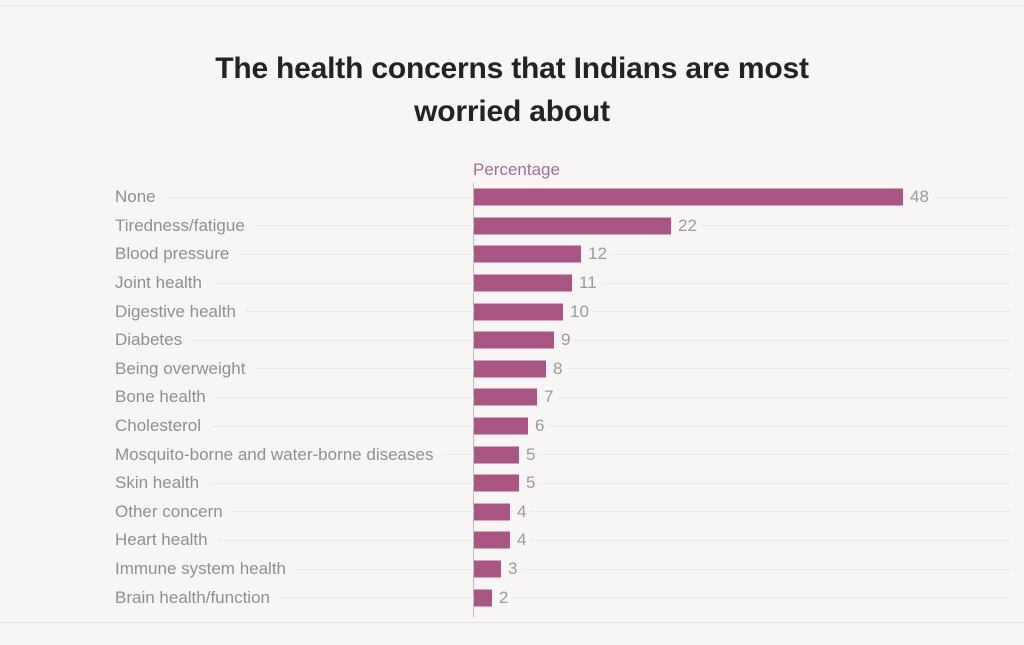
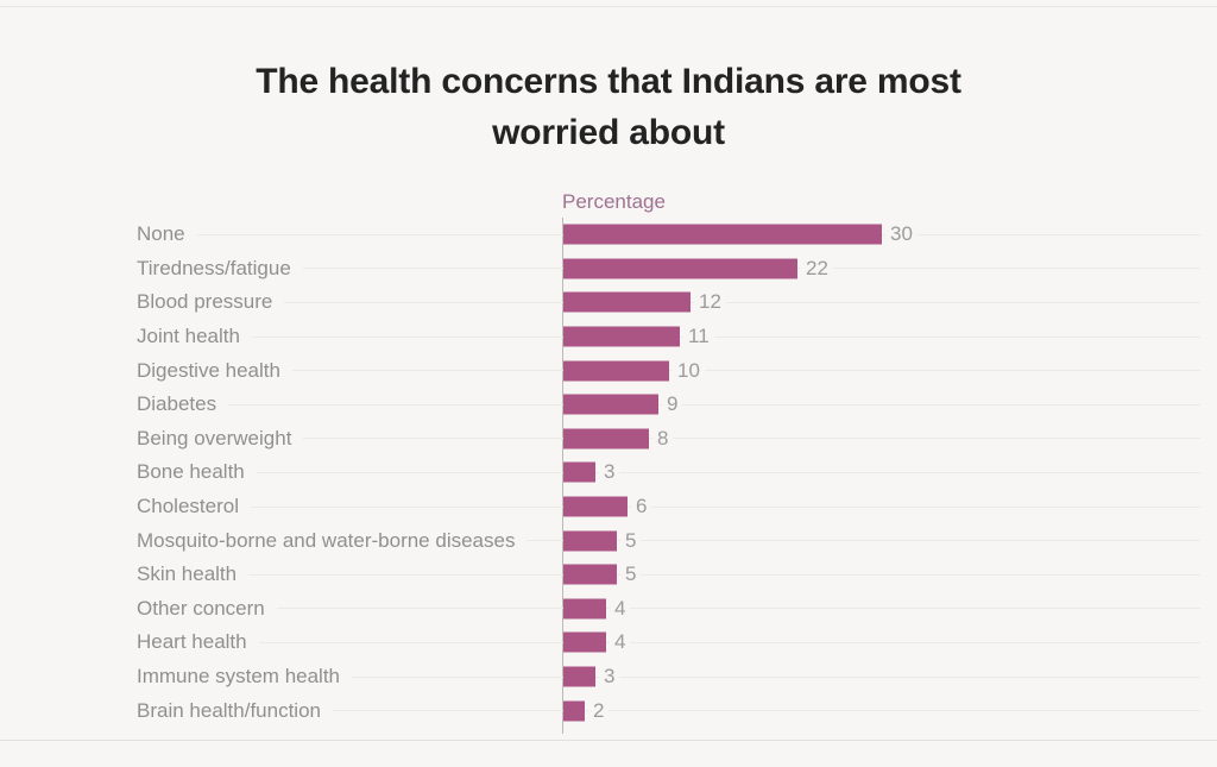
None: 48 -> 30
Bone health: 7 -> 3
